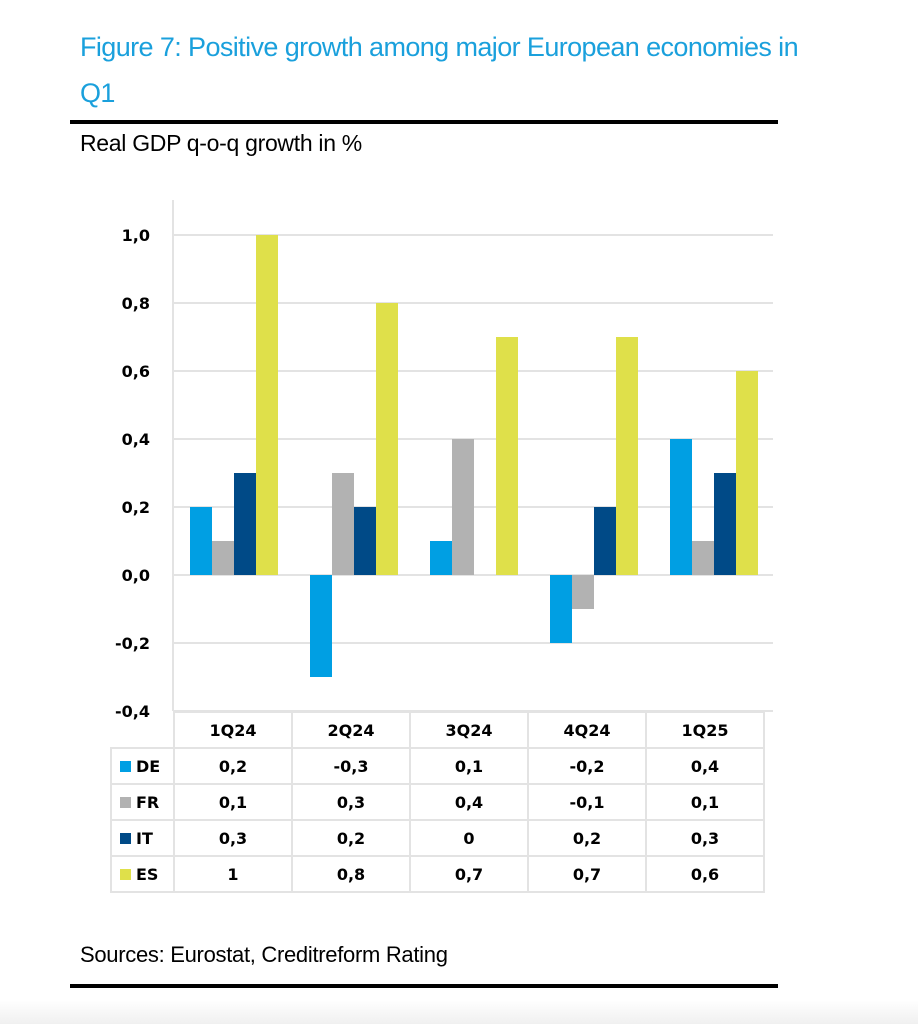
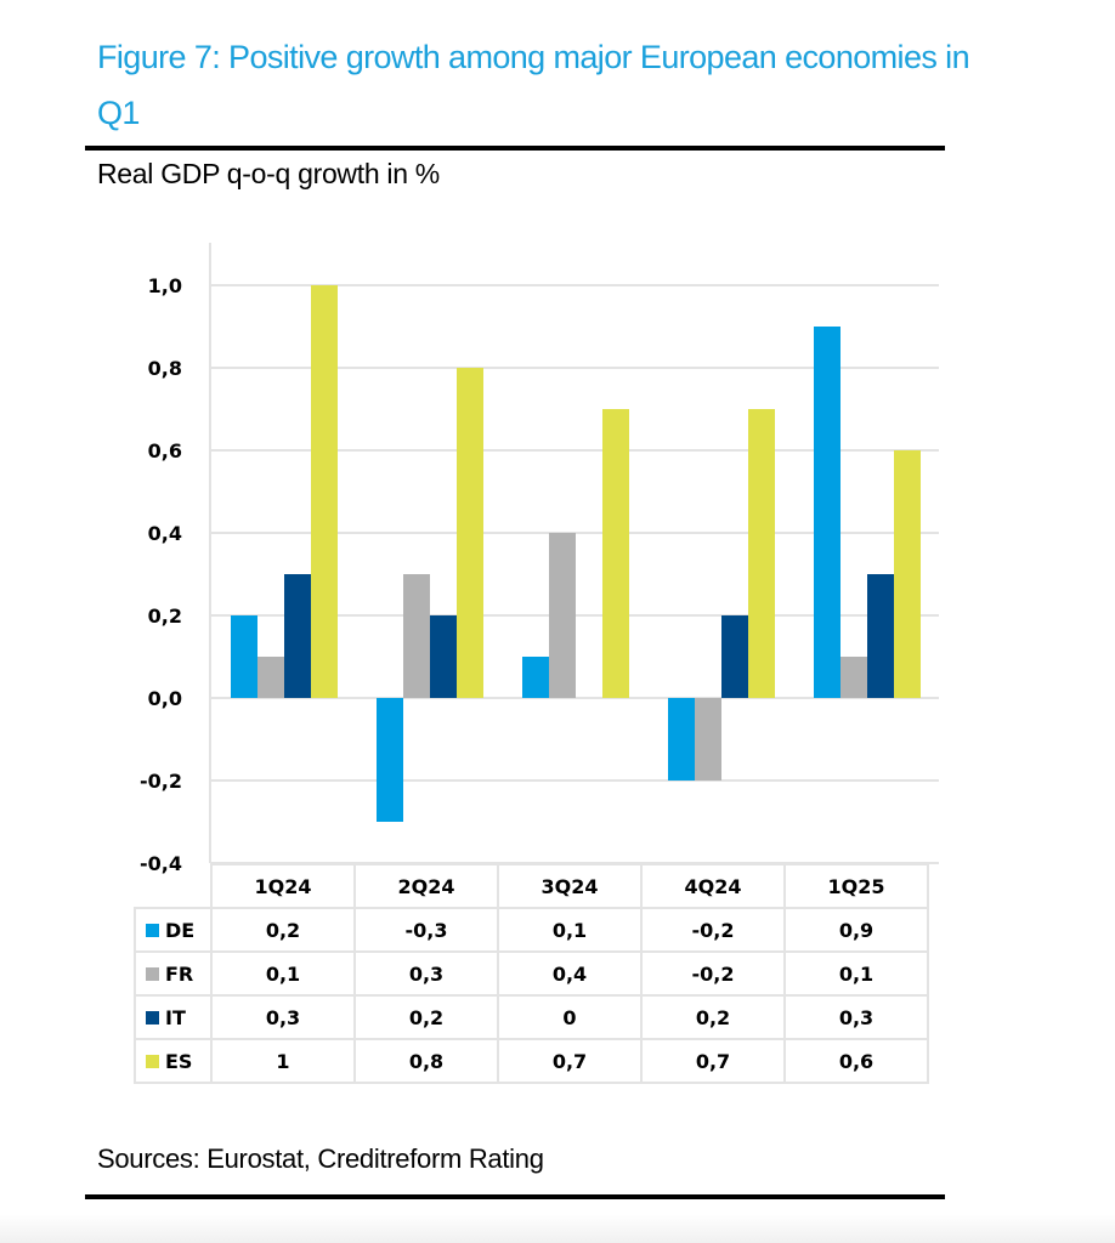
FR/4Q24: -0,1 -> -0,2
DE/1Q25: 0,4 -> 0,9
